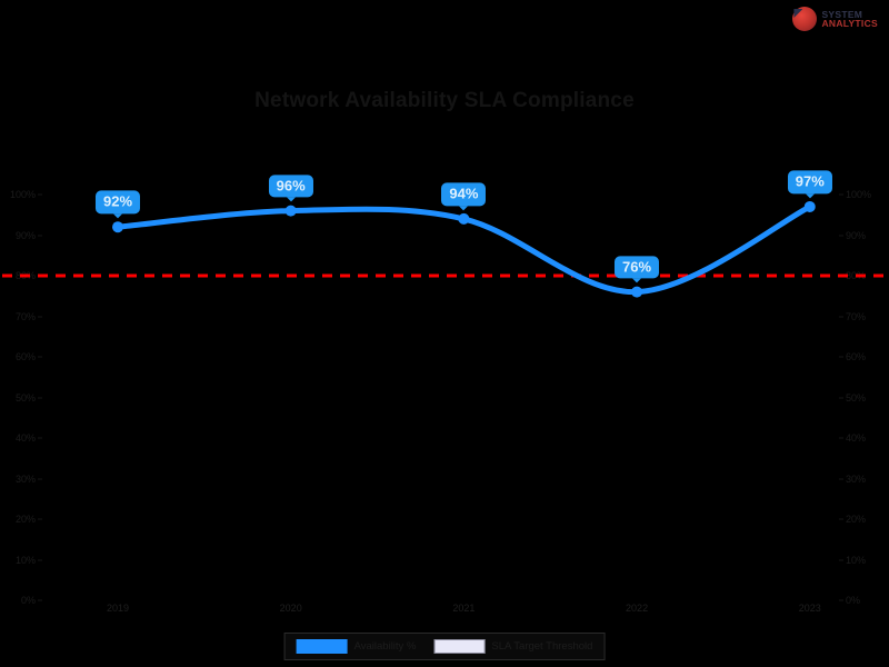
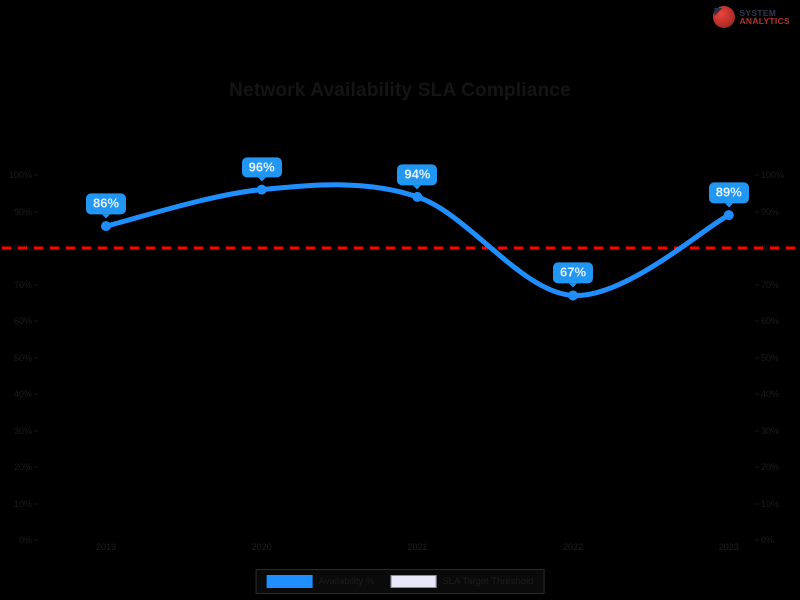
2019: 92% -> 86%
2022: 76% -> 67%
2023: 97% -> 89%
